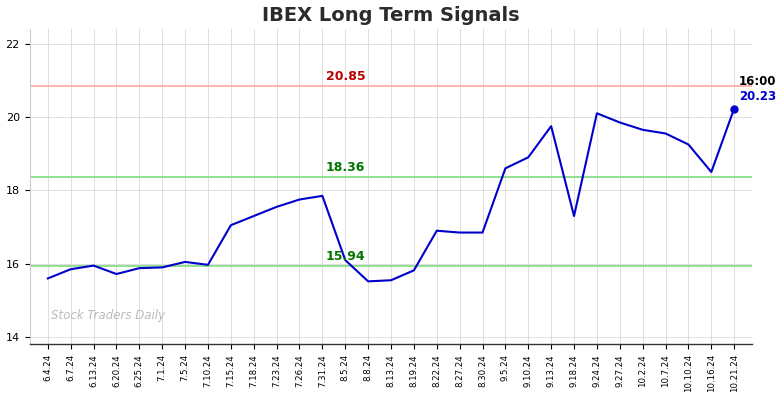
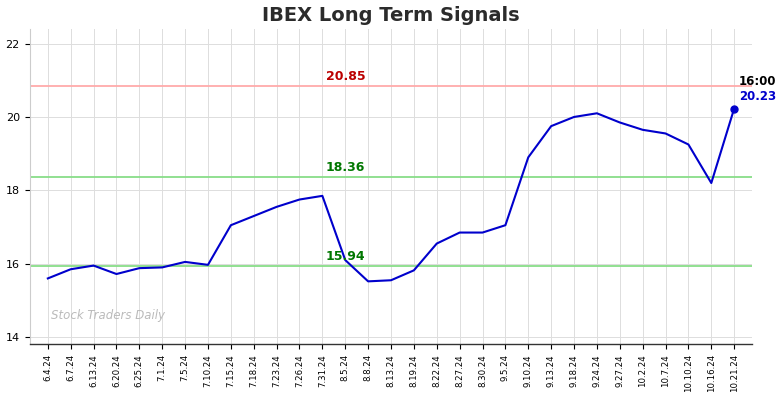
8.22.24: 16.90 -> 16.55
9.5.24: 18.60 -> 17.05
9.18.24: 17.30 -> 20.00
10.16.24: 18.50 -> 18.20
